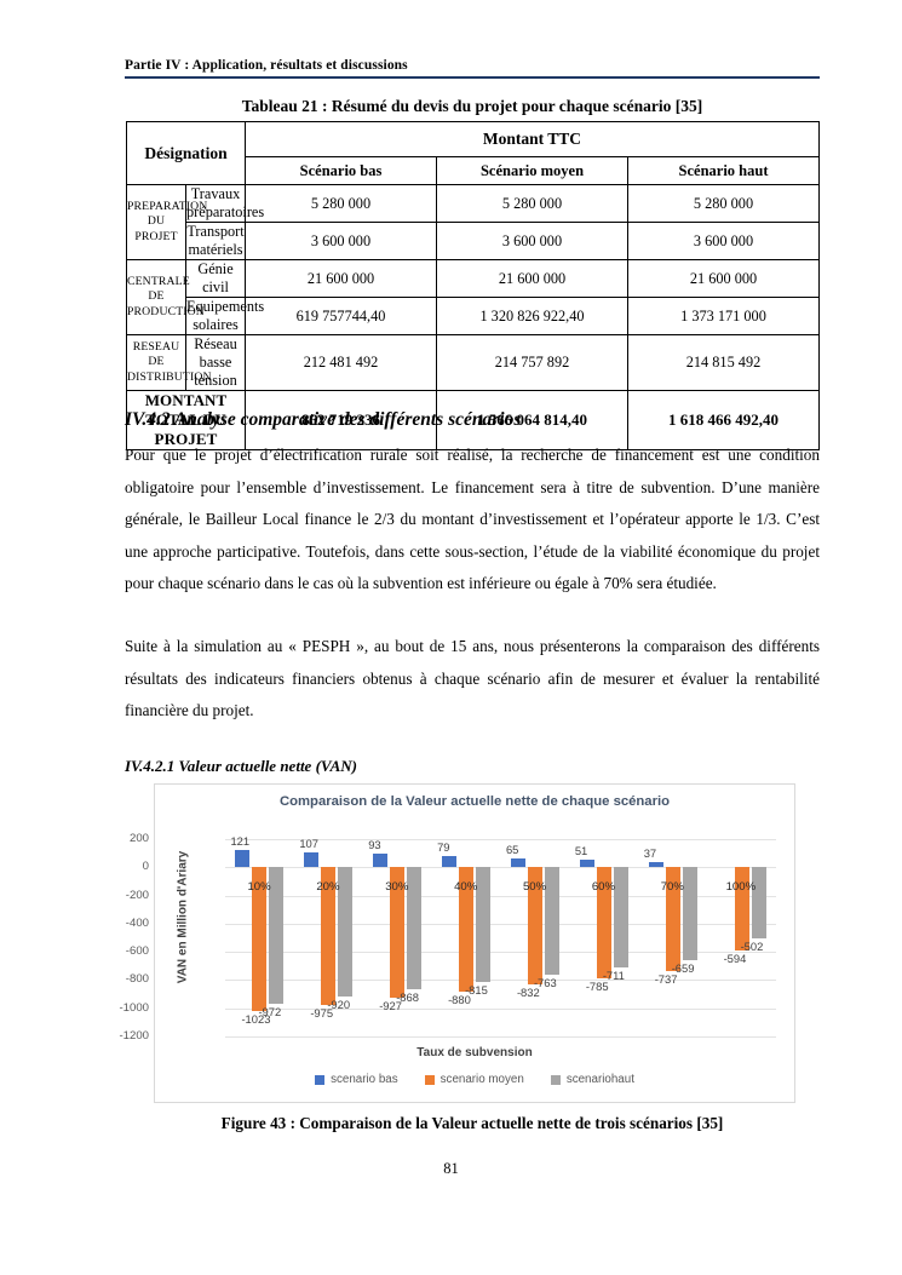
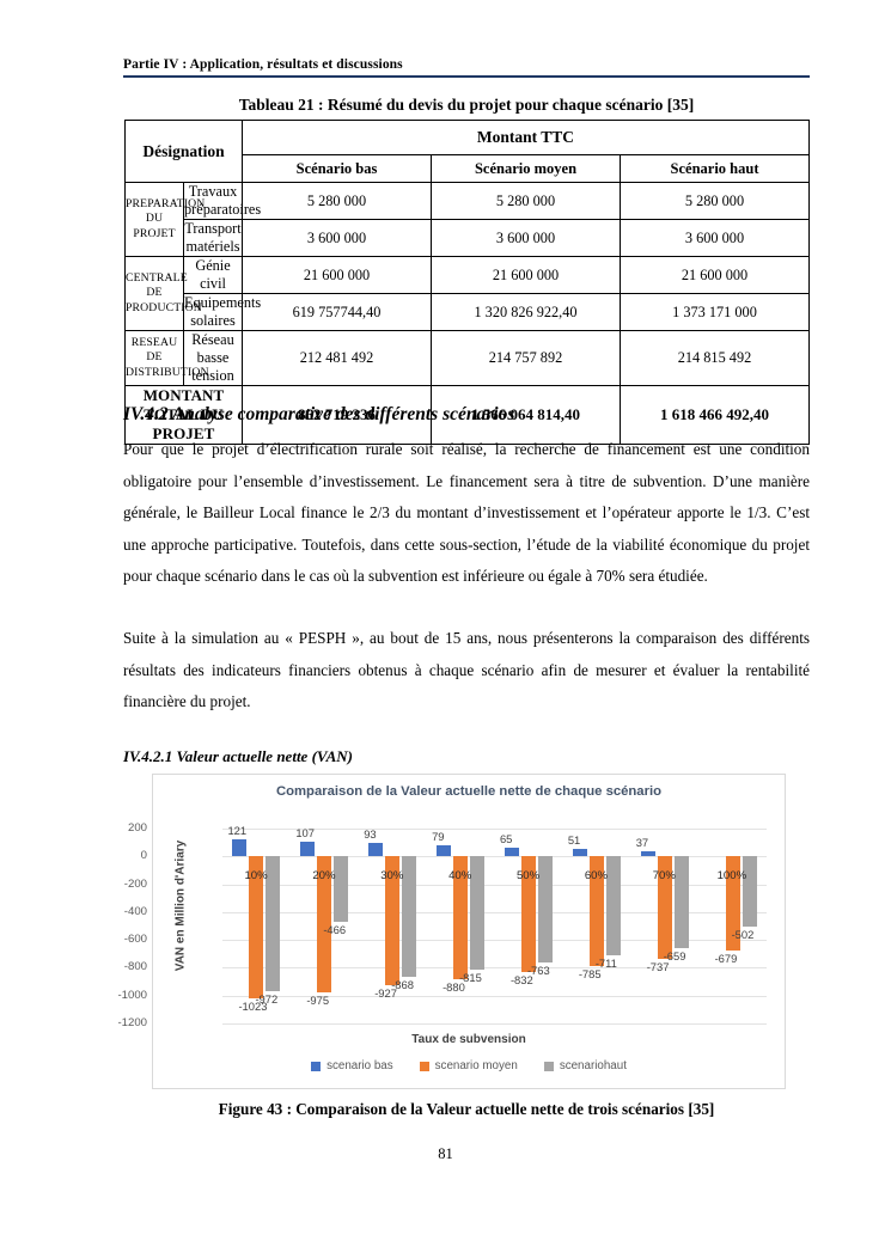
scenariohaut/20%: -920 -> -466
scenario moyen/100%: -594 -> -679
